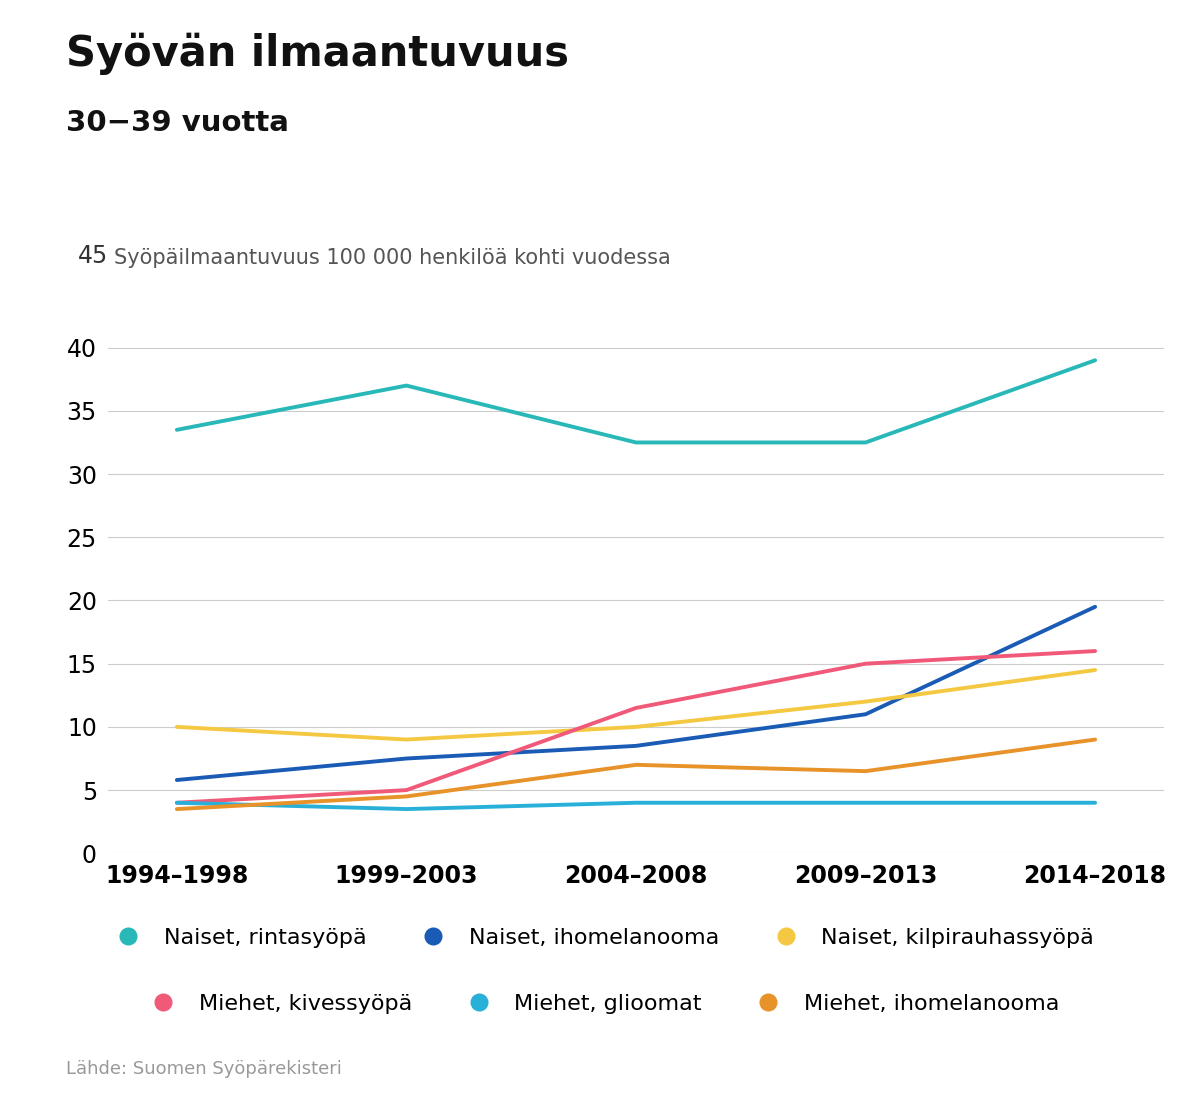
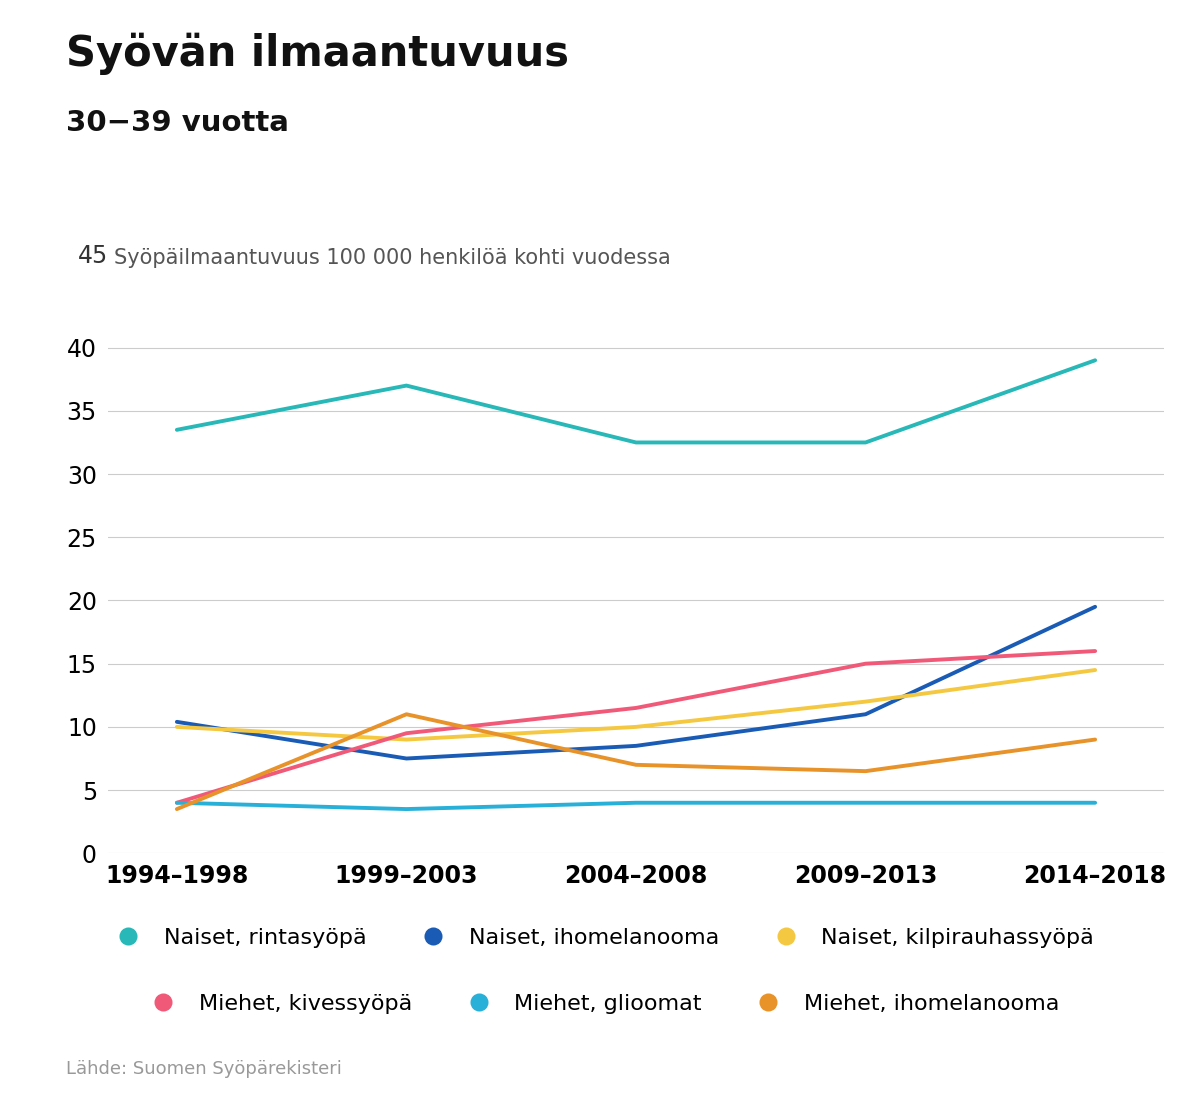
Naiset, ihomelanooma/1994–1998: 5.8 -> 10.4
Miehet, kivessyöpä/1999–2003: 5.0 -> 9.5
Miehet, ihomelanooma/1999–2003: 4.5 -> 11.0
